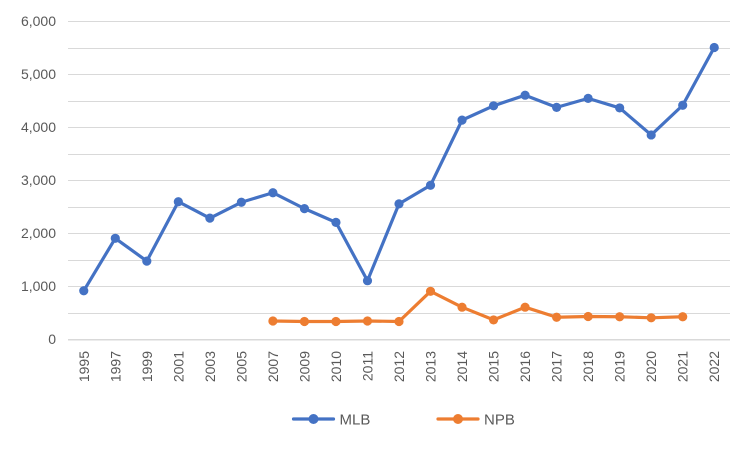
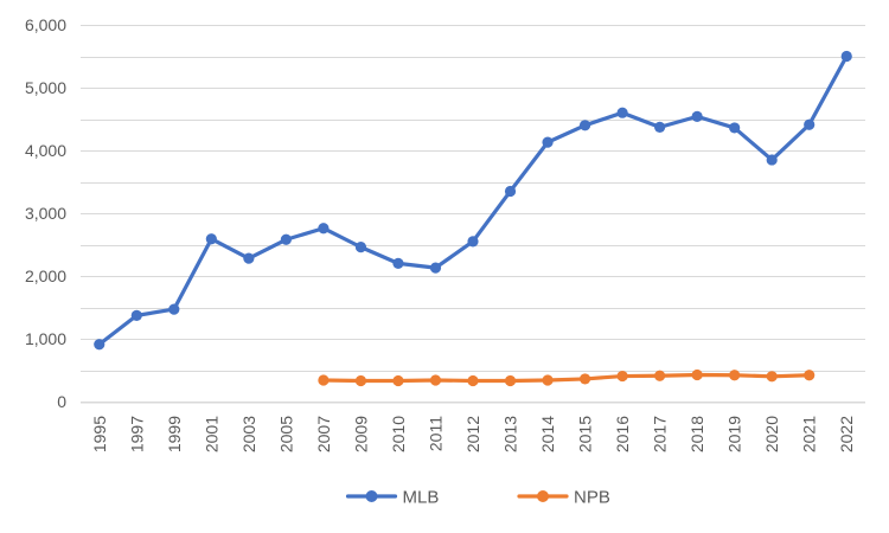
MLB/1997: 1900 -> 1400
MLB/2011: 1100 -> 2100
MLB/2013: 2900 -> 3400
NPB/2013: 900 -> 300
NPB/2014: 600 -> 300
NPB/2016: 600 -> 400
